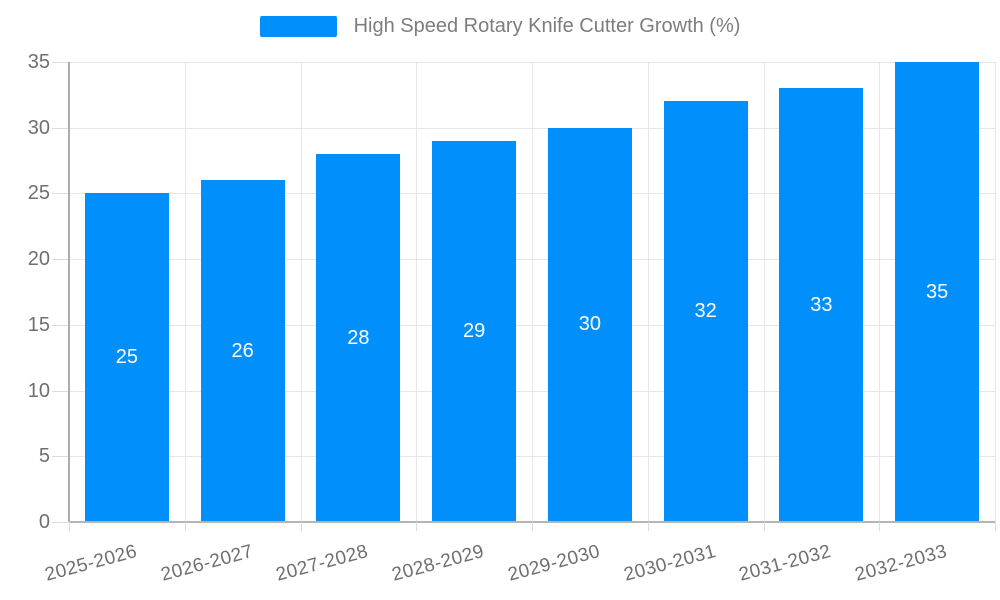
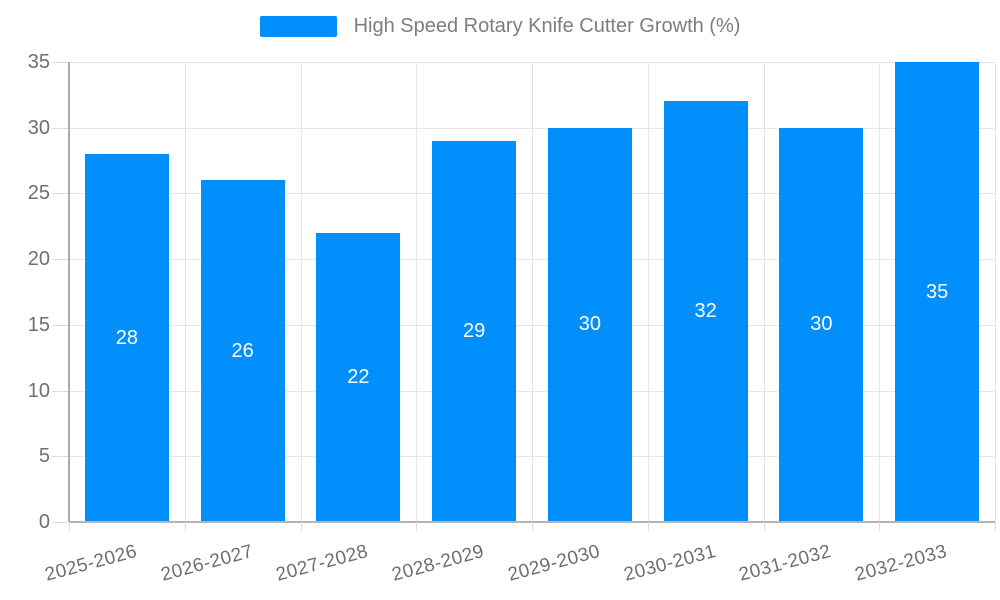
2025-2026: 25 -> 28
2027-2028: 28 -> 22
2031-2032: 33 -> 30
